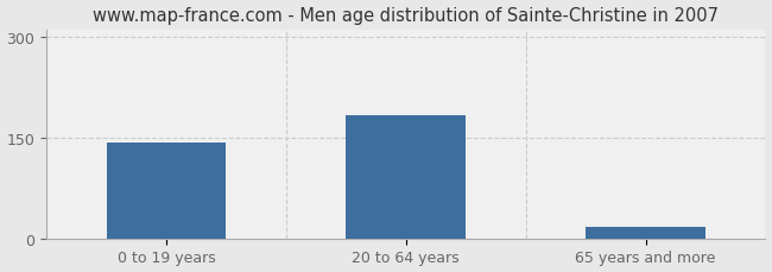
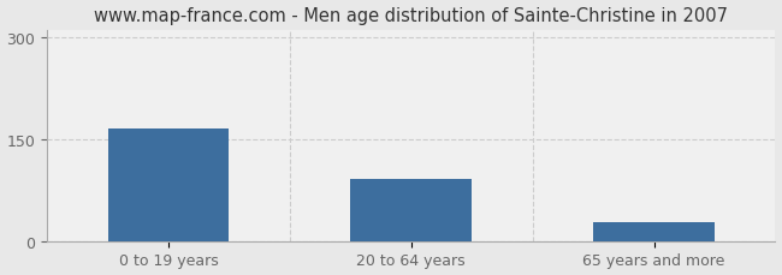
0 to 19 years: 143 -> 166
20 to 64 years: 182 -> 92
65 years and more: 17 -> 28
